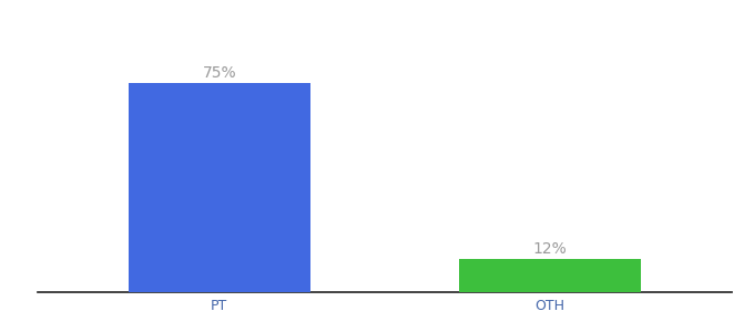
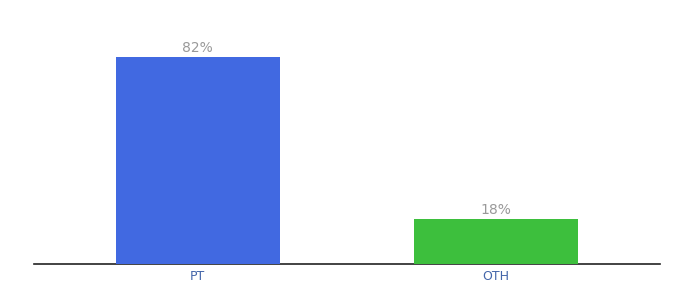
PT: 75% -> 82%
OTH: 12% -> 18%
